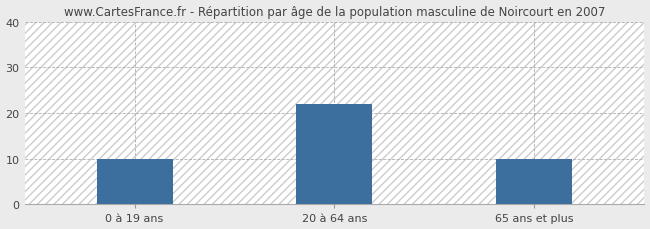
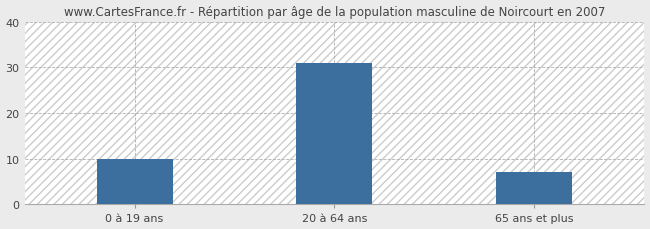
20 à 64 ans: 22 -> 31
65 ans et plus: 10 -> 7
